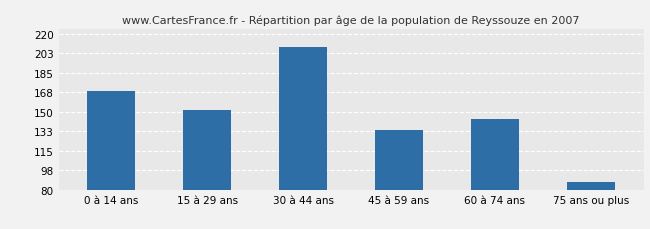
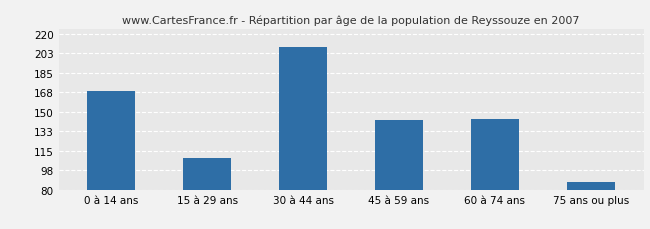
15 à 29 ans: 152 -> 109
45 à 59 ans: 134 -> 143
